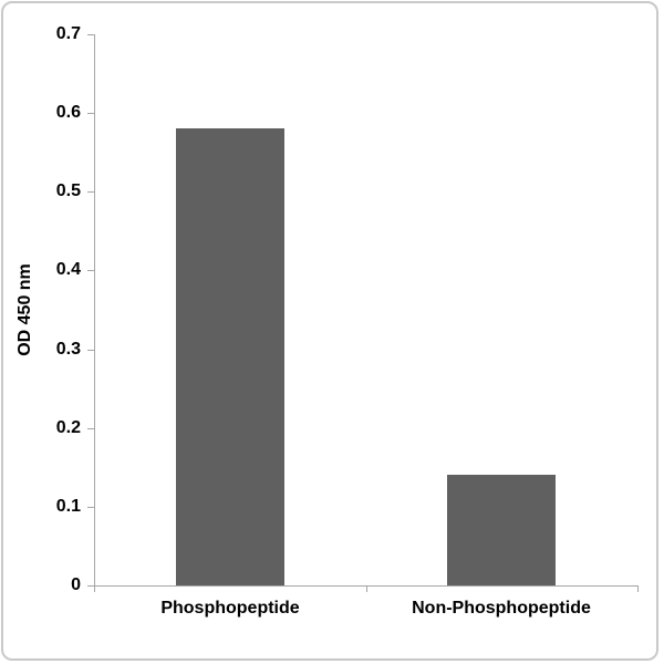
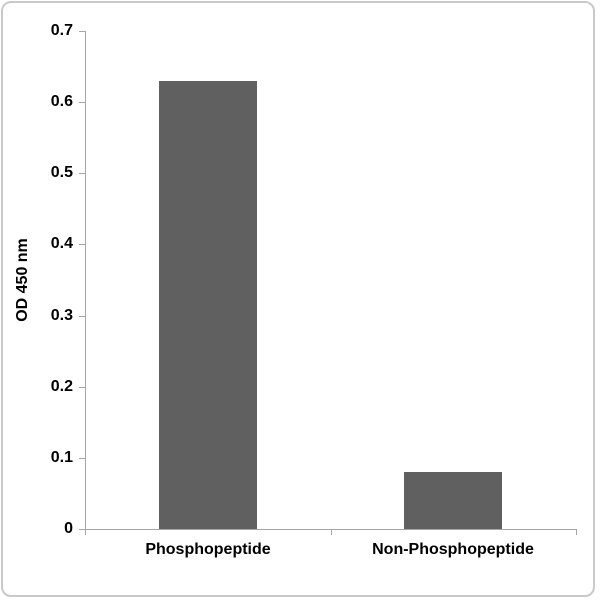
Phosphopeptide: 0.58 -> 0.63
Non-Phosphopeptide: 0.14 -> 0.08
